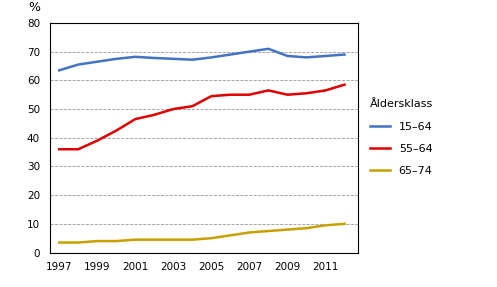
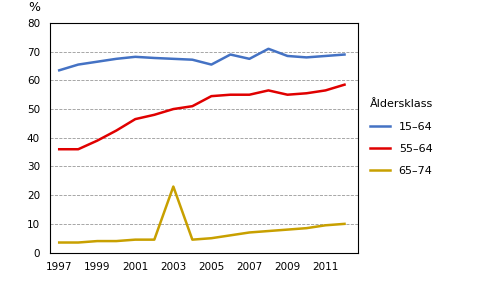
65–74/2003: 4.5 -> 23.0
15–64/2005: 68.0 -> 65.5
15–64/2007: 70.0 -> 67.5
